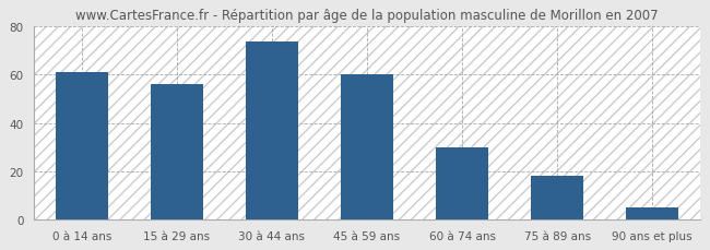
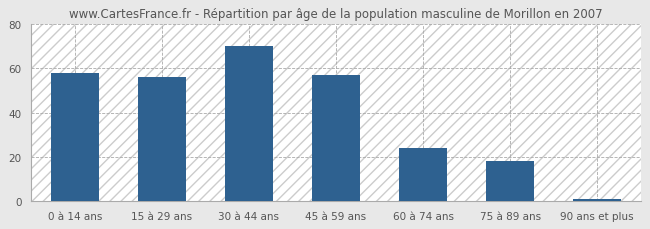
0 à 14 ans: 61 -> 58
30 à 44 ans: 74 -> 70
45 à 59 ans: 60 -> 57
60 à 74 ans: 30 -> 24
90 ans et plus: 5 -> 1
